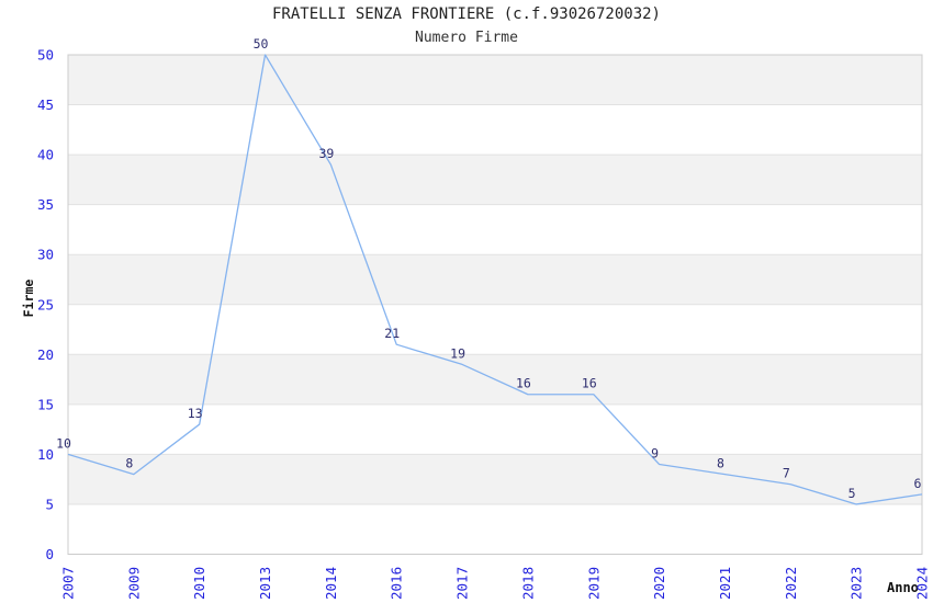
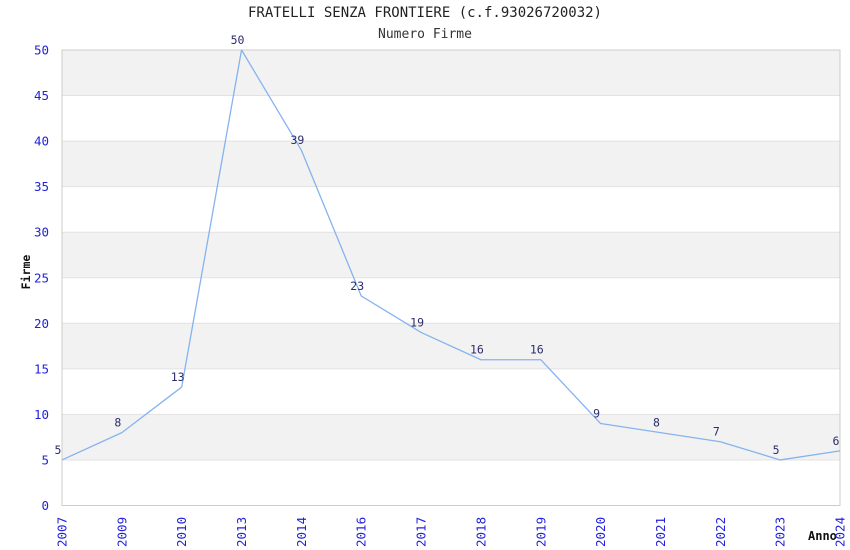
2007: 10 -> 5
2016: 21 -> 23
